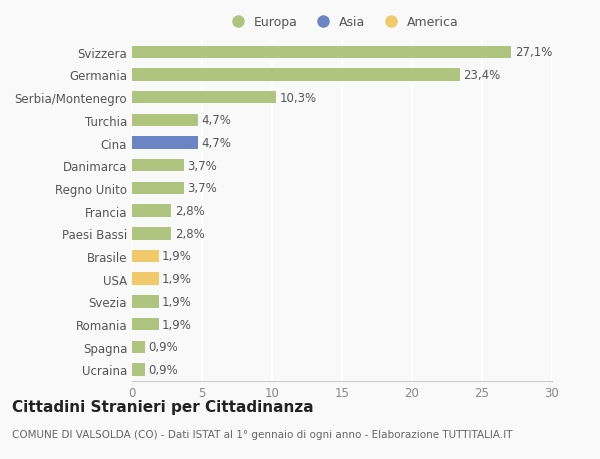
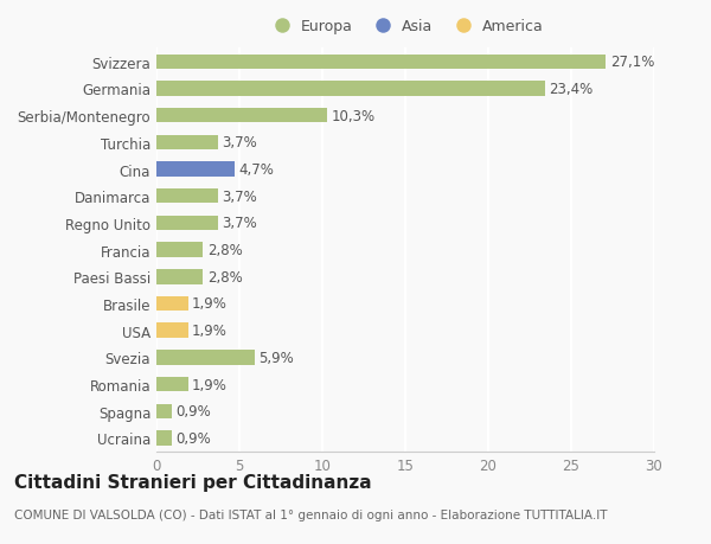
Turchia: 4,7% -> 3,7%
Svezia: 1,9% -> 5,9%
